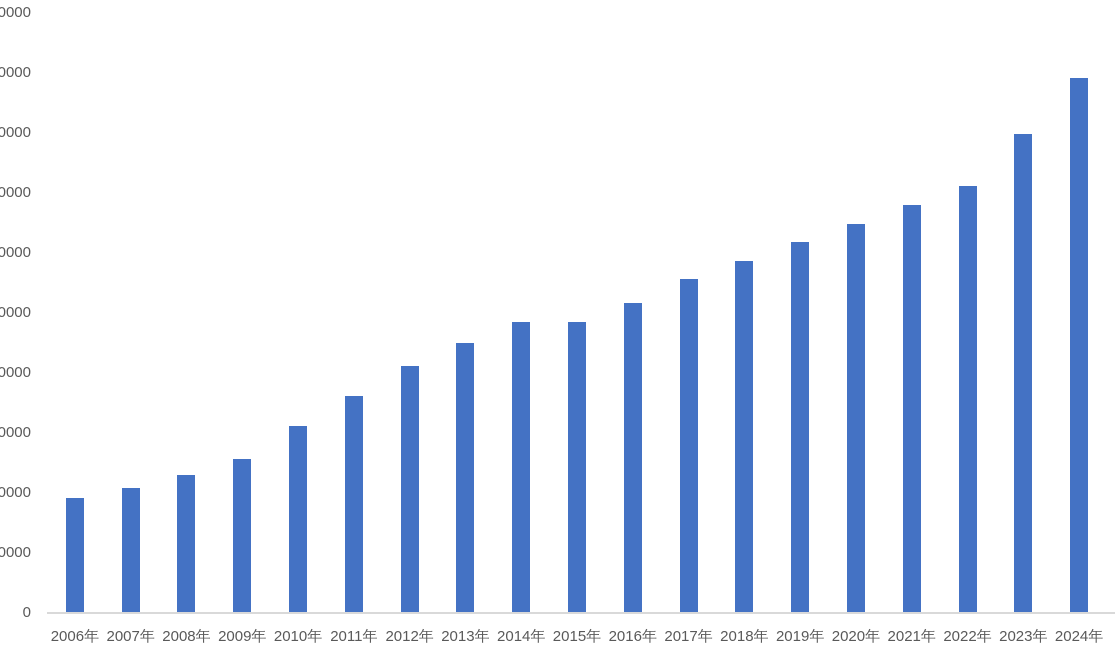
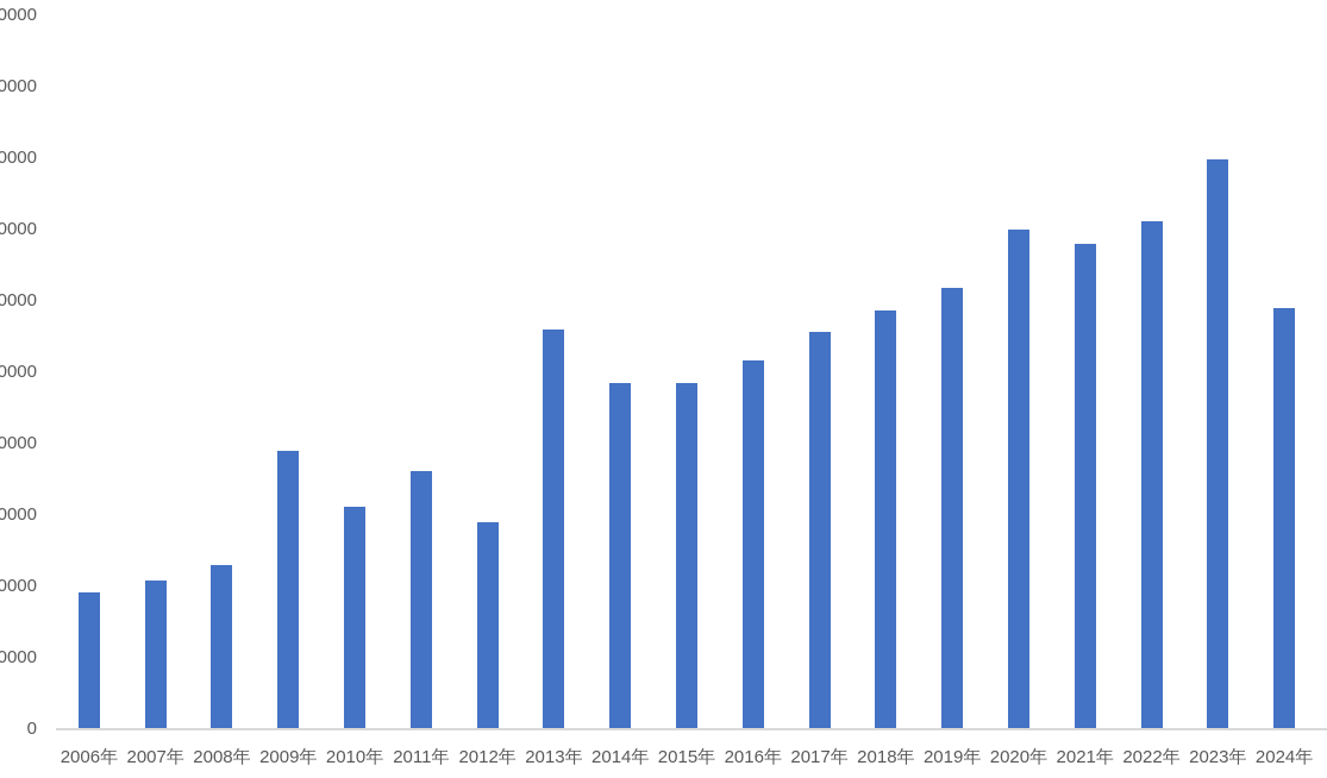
2009年: 26000 -> 39000
2012年: 41000 -> 29000
2013年: 45000 -> 56000
2020年: 65000 -> 70000
2024年: 89000 -> 59000
